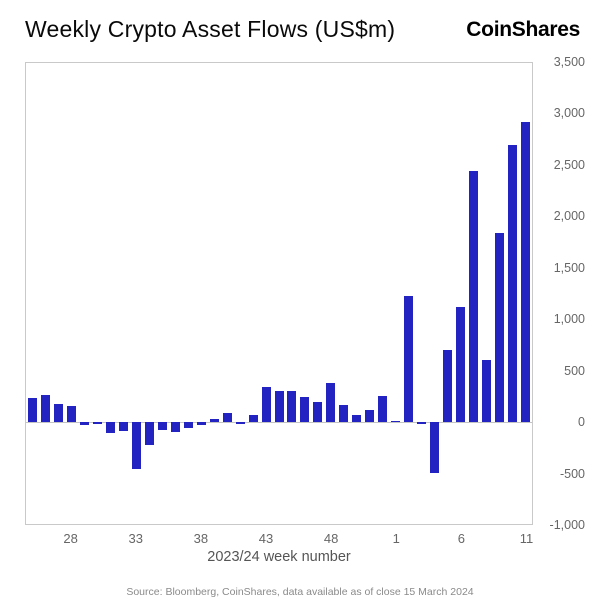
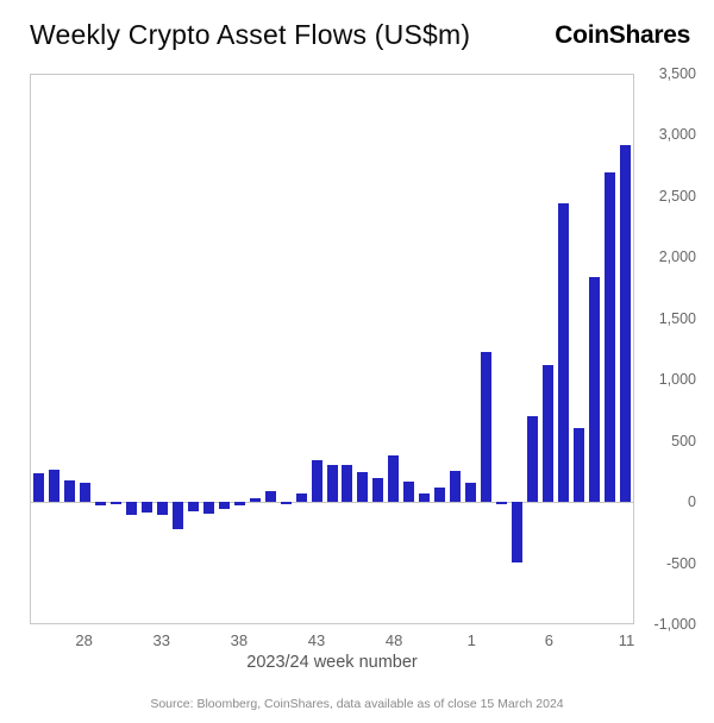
33: -460 -> -110
1: 10 -> 150
